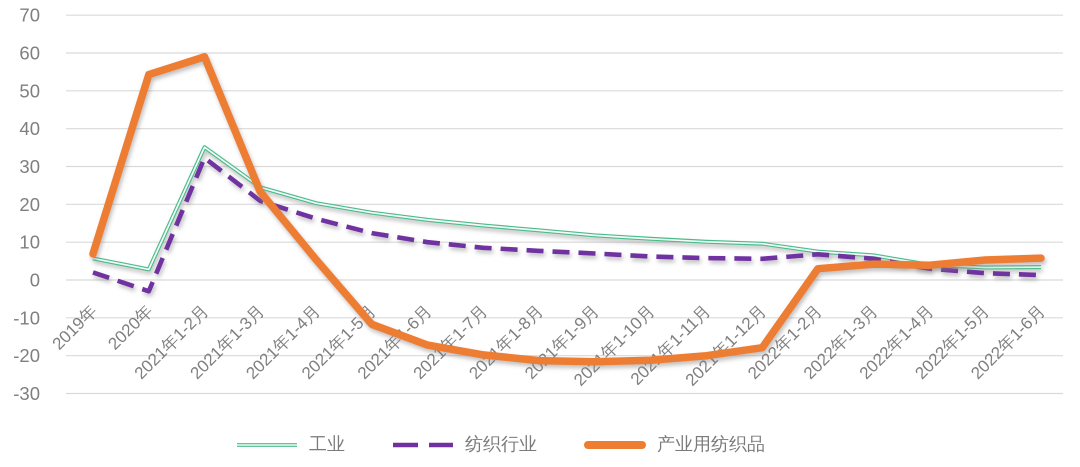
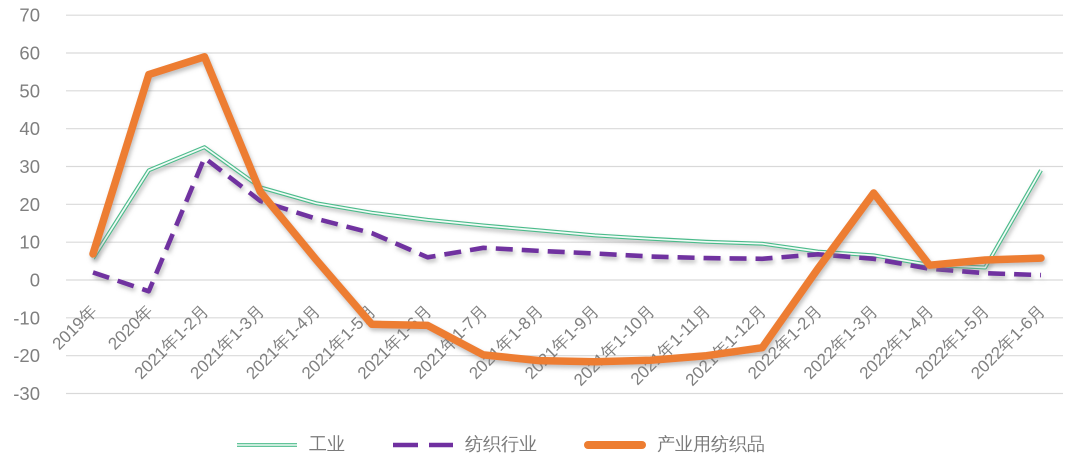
工业/2020年: 3 -> 29
纺织行业/2021年1-6月: 10 -> 6
产业用纺织品/2021年1-6月: -17 -> -12
产业用纺织品/2022年1-3月: 4 -> 23
工业/2022年1-6月: 3 -> 29
